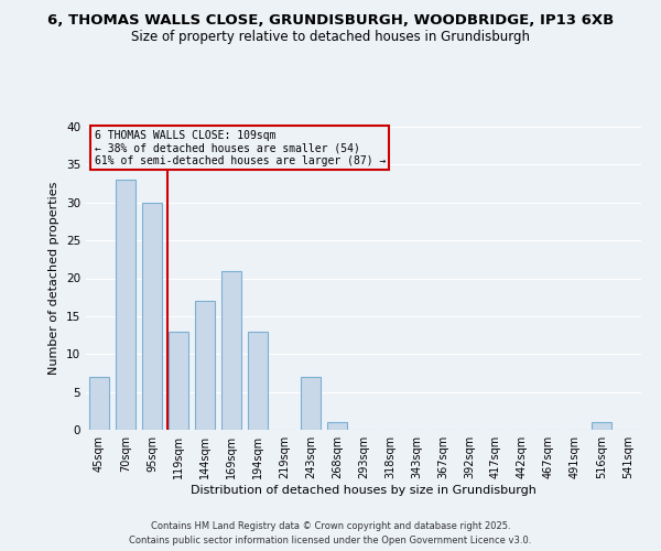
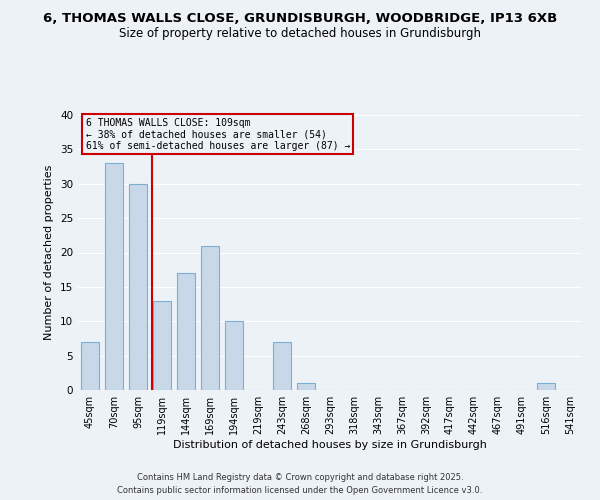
194sqm: 13 -> 10
